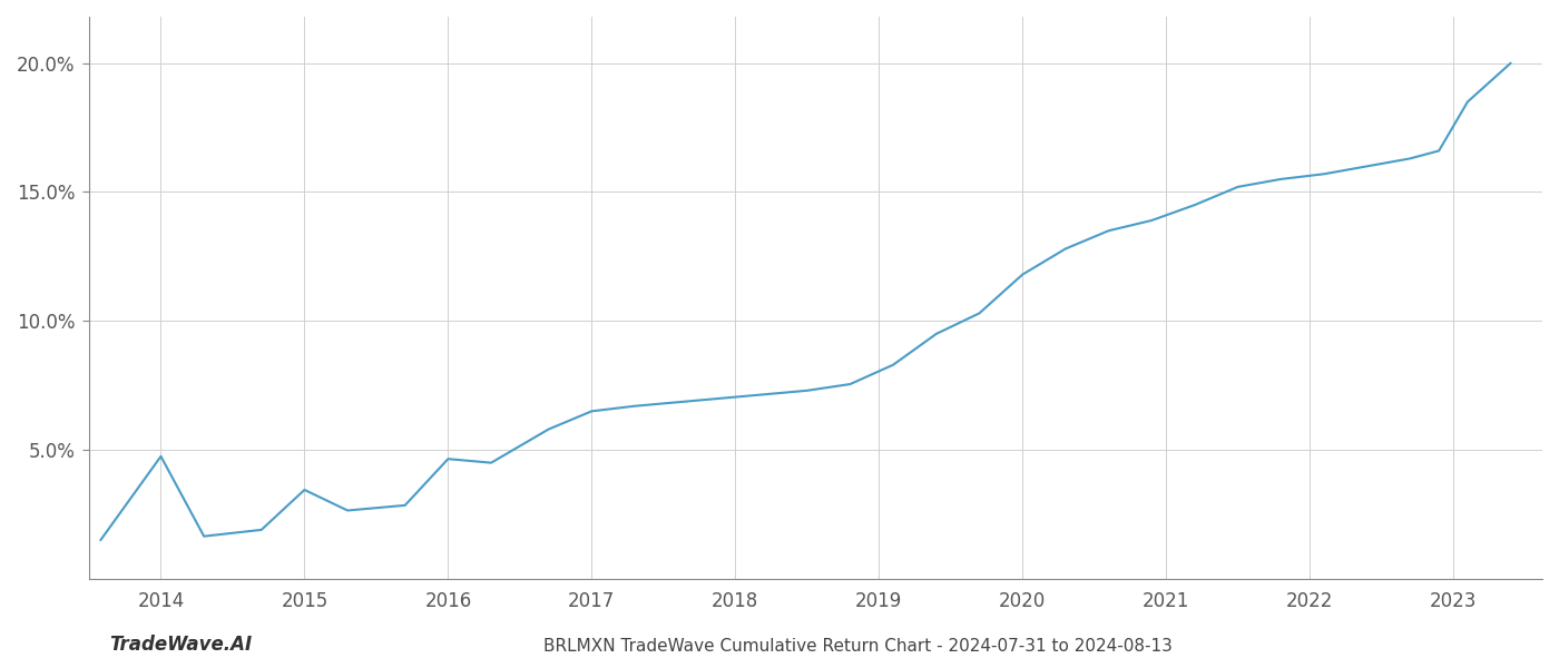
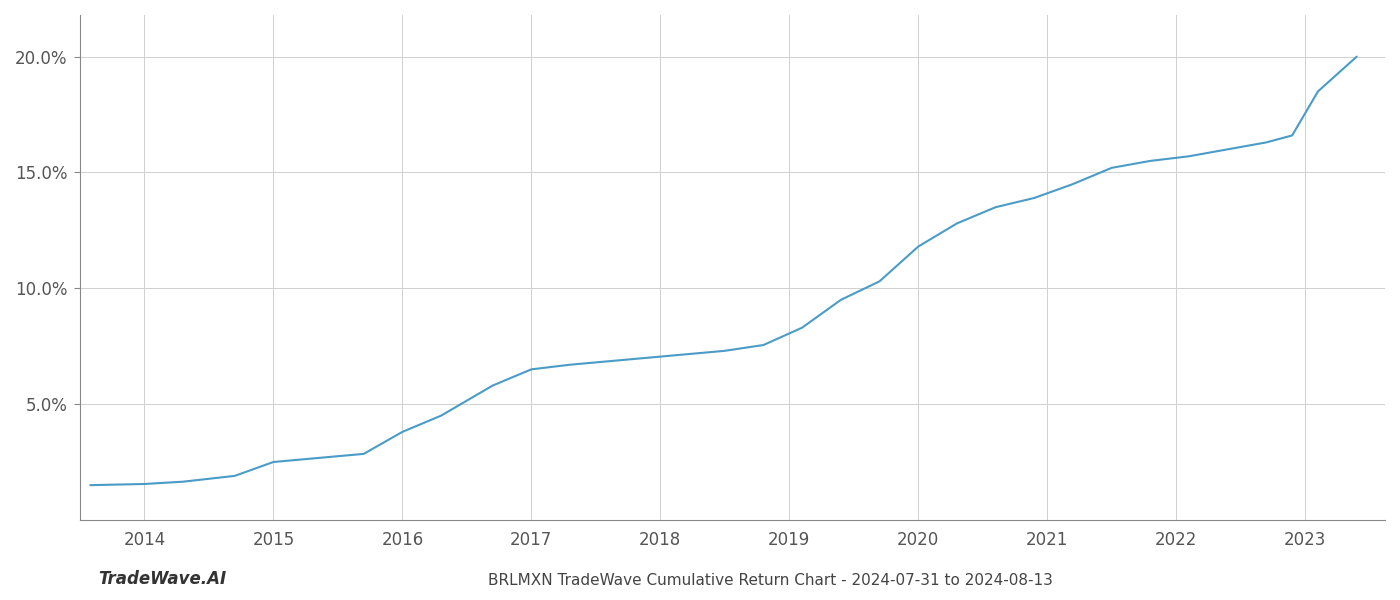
2014: 4.75% -> 1.55%
2015: 3.45% -> 2.50%
2016: 4.65% -> 3.80%
